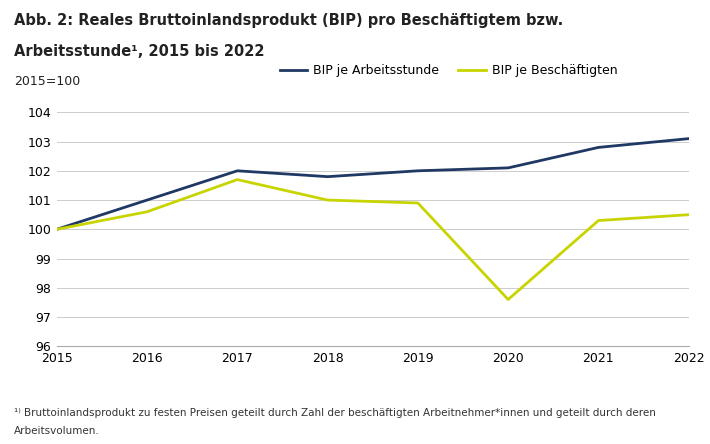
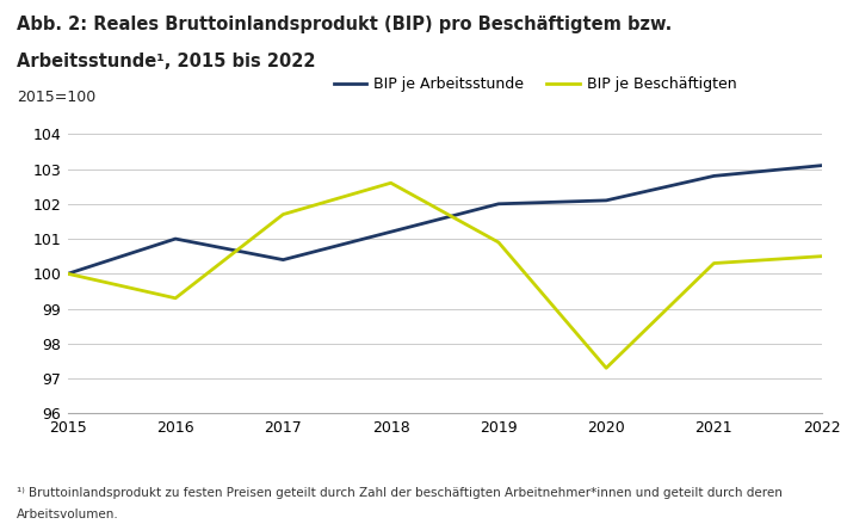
BIP je Beschäftigten/2016: 100.6 -> 99.3
BIP je Arbeitsstunde/2017: 102.0 -> 100.4
BIP je Arbeitsstunde/2018: 101.8 -> 101.2
BIP je Beschäftigten/2018: 101.0 -> 102.6
BIP je Beschäftigten/2020: 97.6 -> 97.3
